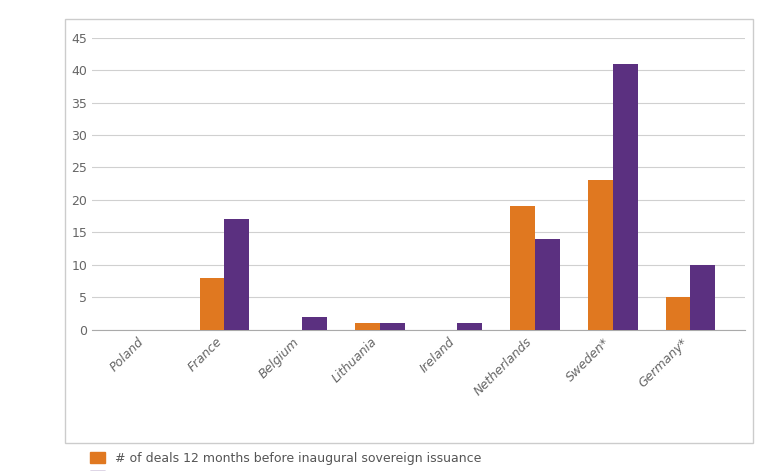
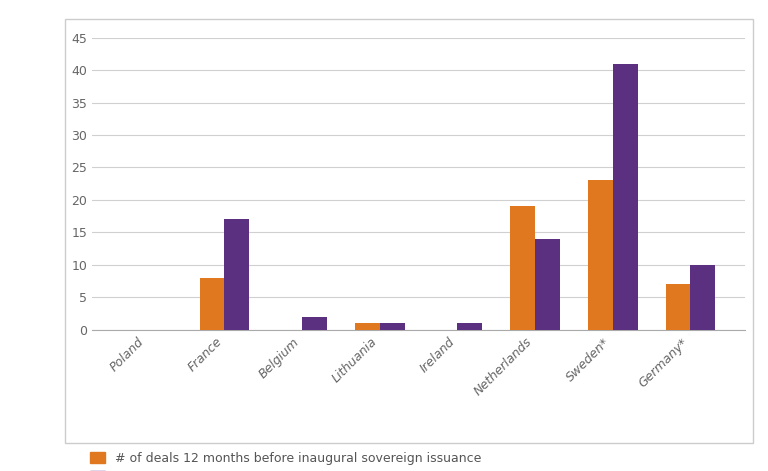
# of deals 12 months before inaugural sovereign issuance/Germany*: 5 -> 7
